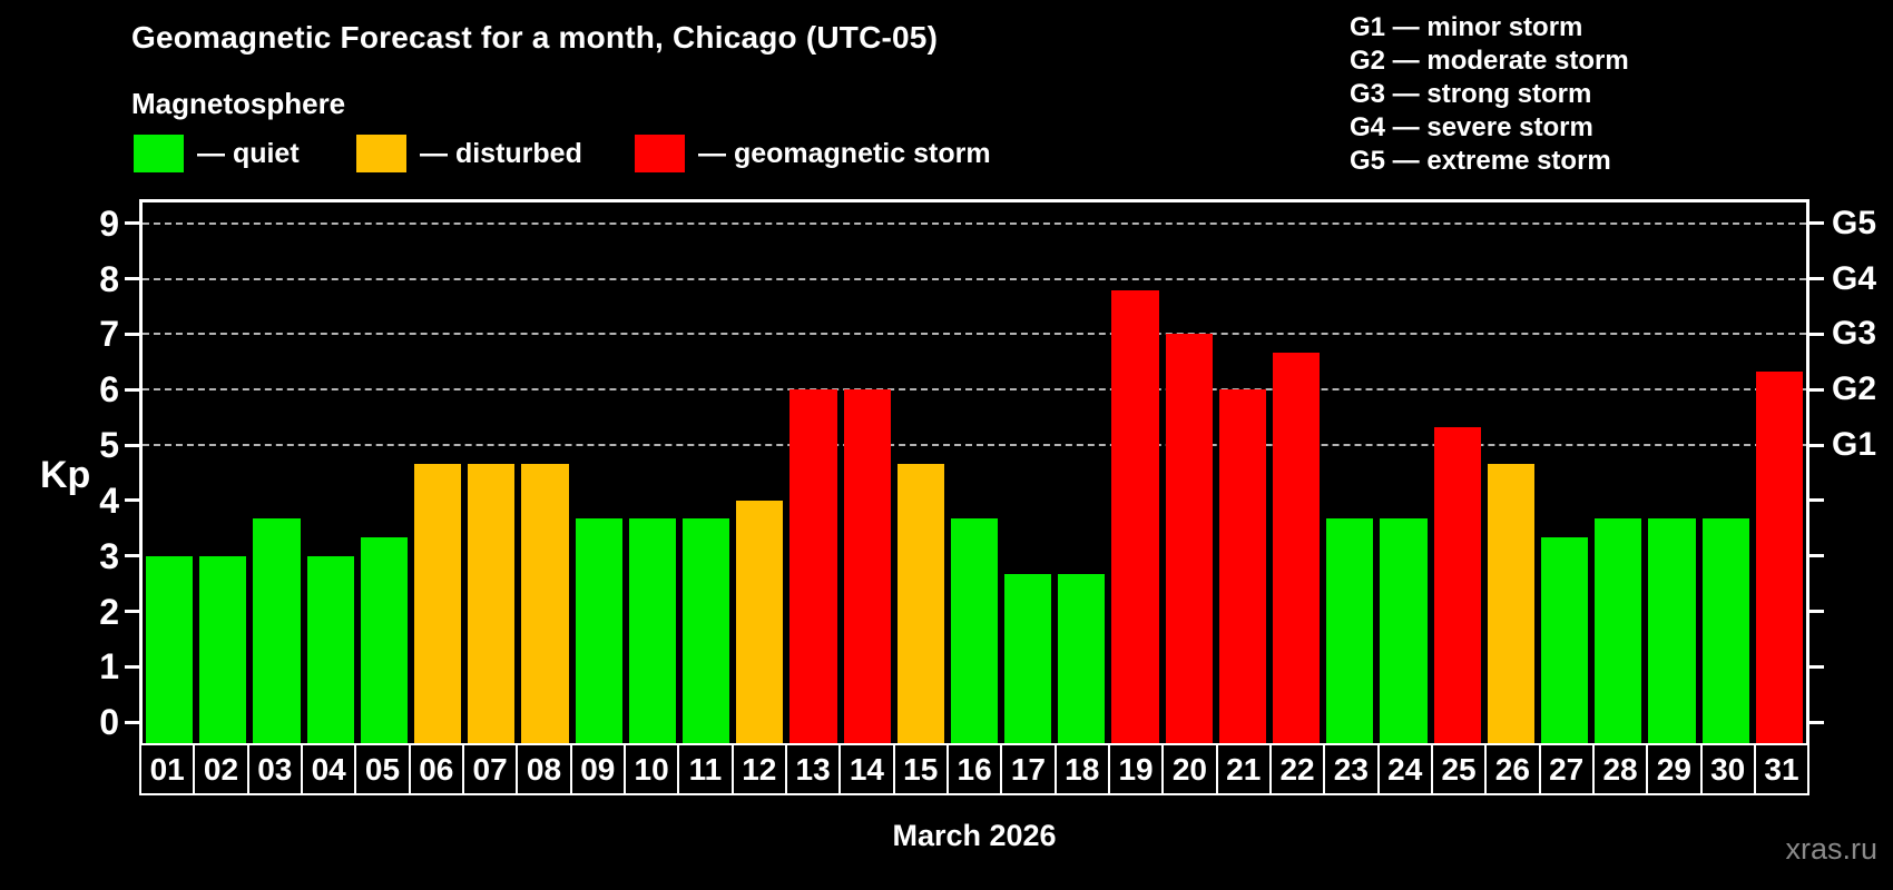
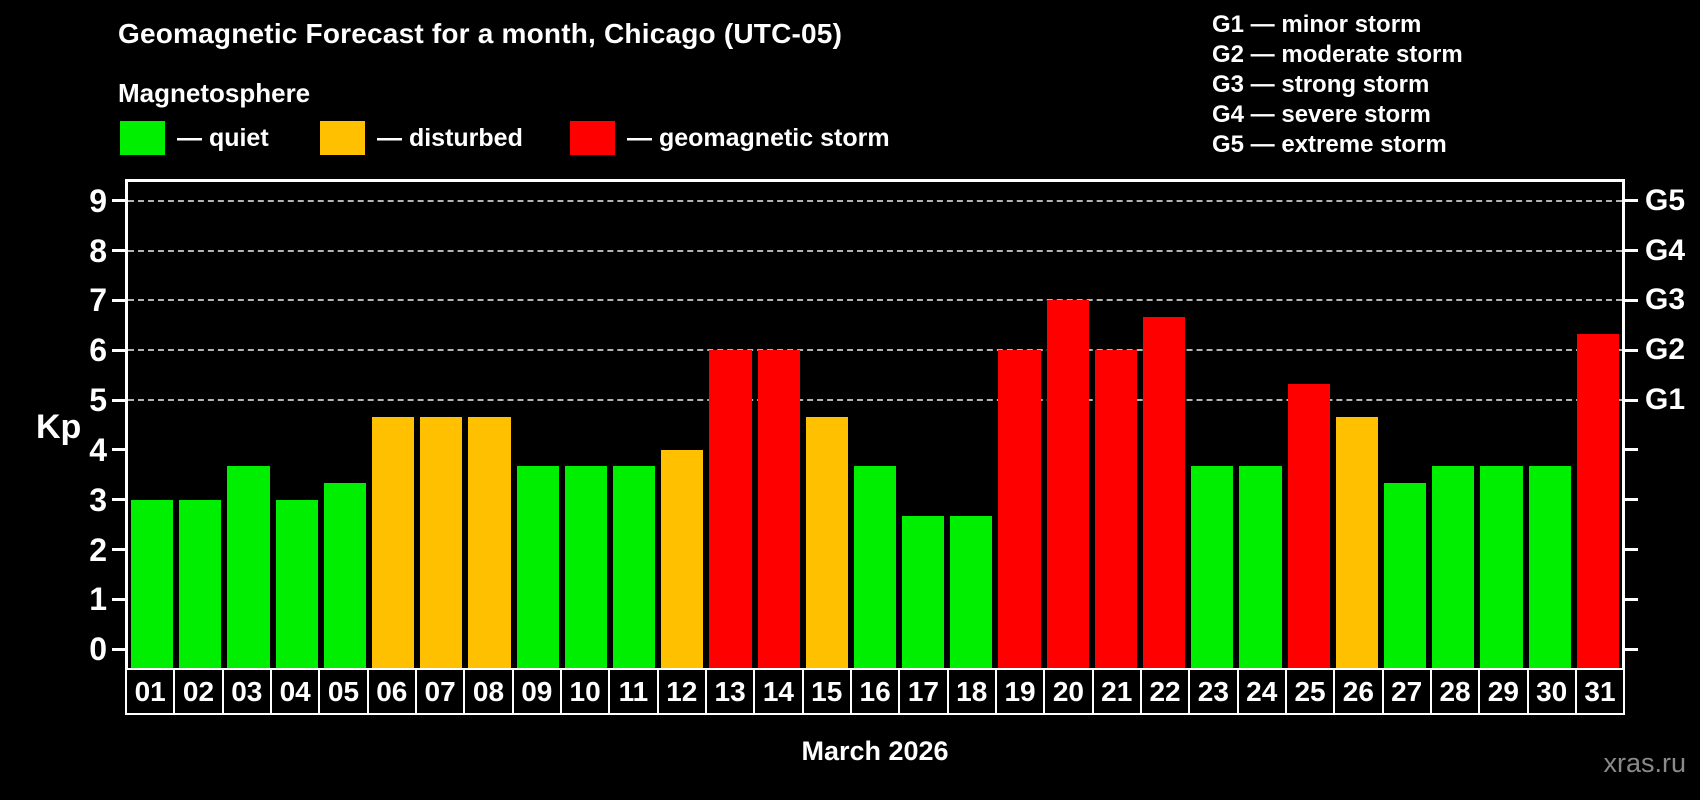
19: 7.8 -> 6.0
